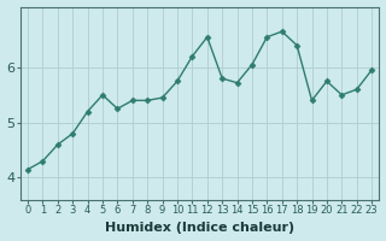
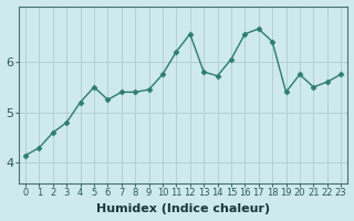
23: 5.95 -> 5.75
